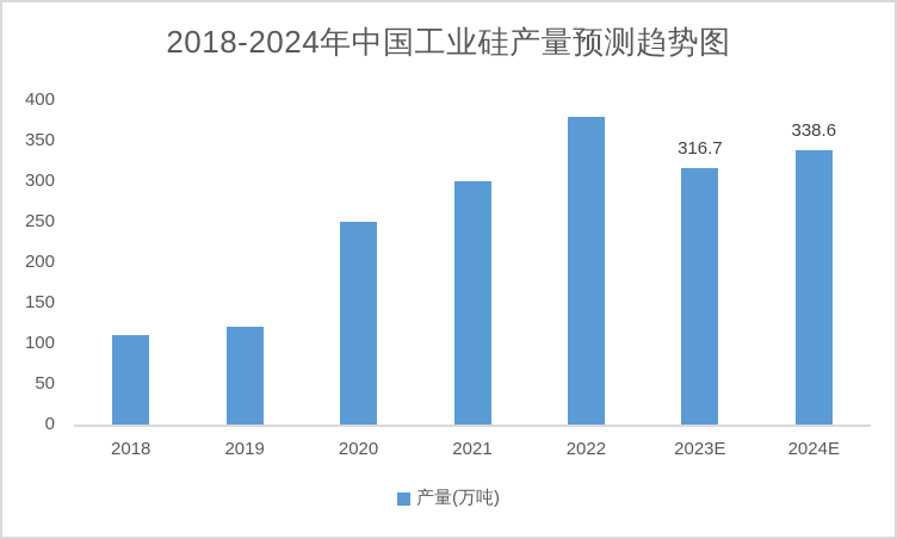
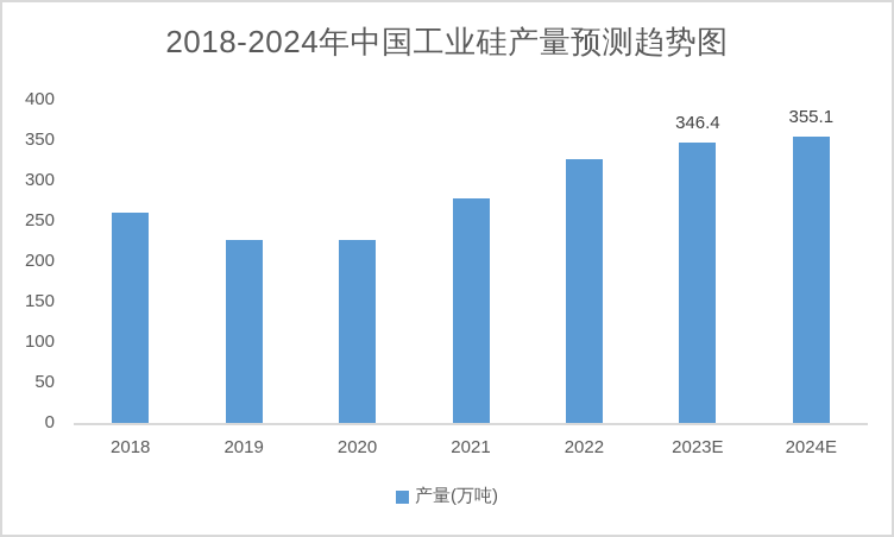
2018: 110 -> 260
2019: 120 -> 230
2020: 250 -> 230
2021: 300 -> 280
2022: 380 -> 330
2023E: 316.7 -> 346.4
2024E: 338.6 -> 355.1
